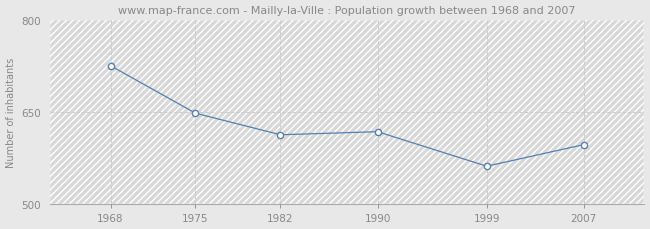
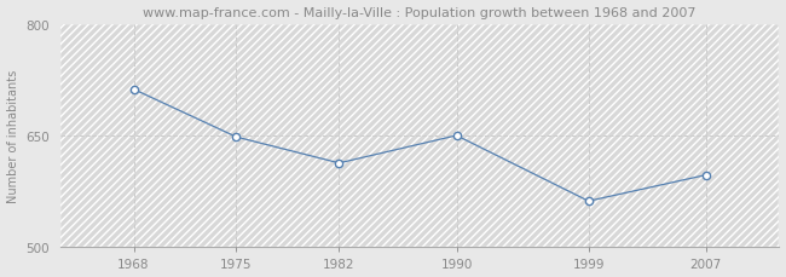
1968: 725 -> 712
1990: 618 -> 650
